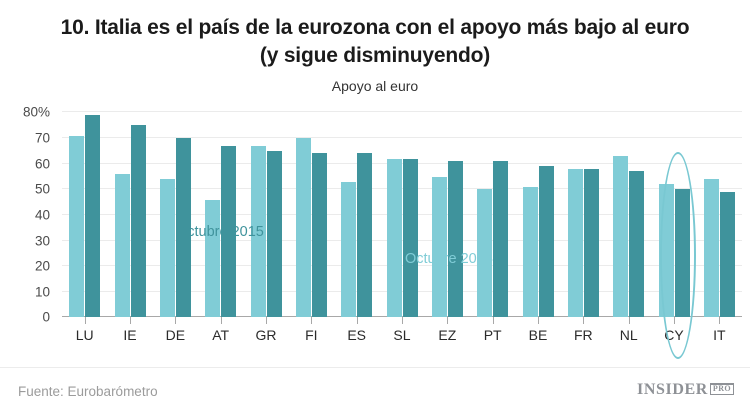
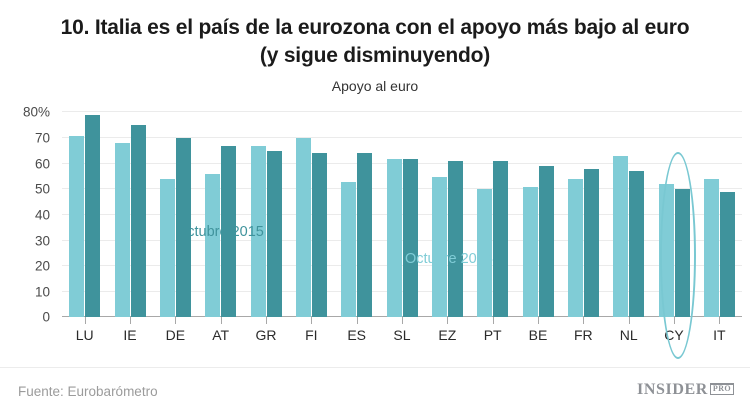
Octubre 2014/IE: 56% -> 68%
Octubre 2014/AT: 46% -> 56%
Octubre 2014/FR: 58% -> 54%
